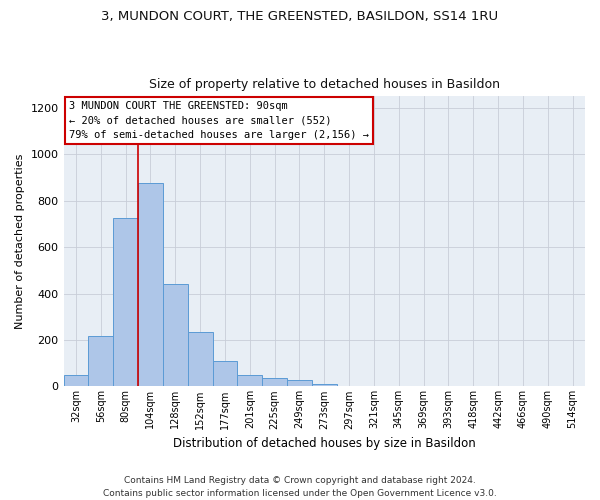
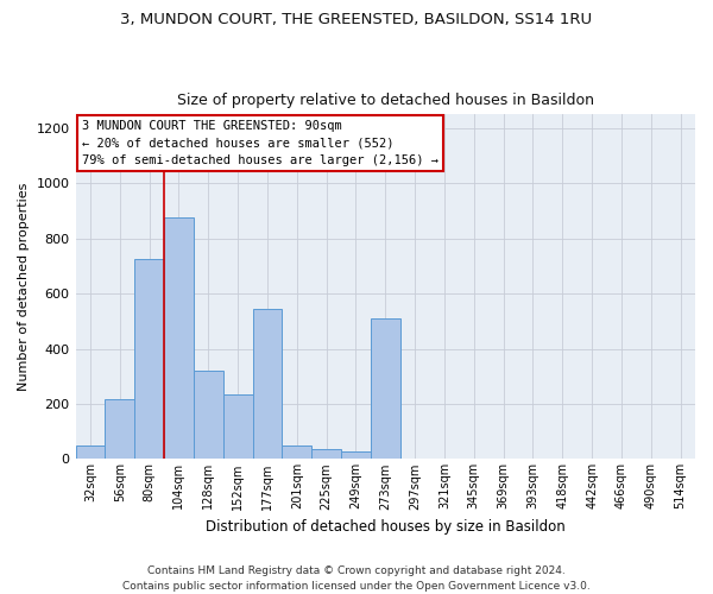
128sqm: 440 -> 320
177sqm: 110 -> 545
273sqm: 12 -> 510
